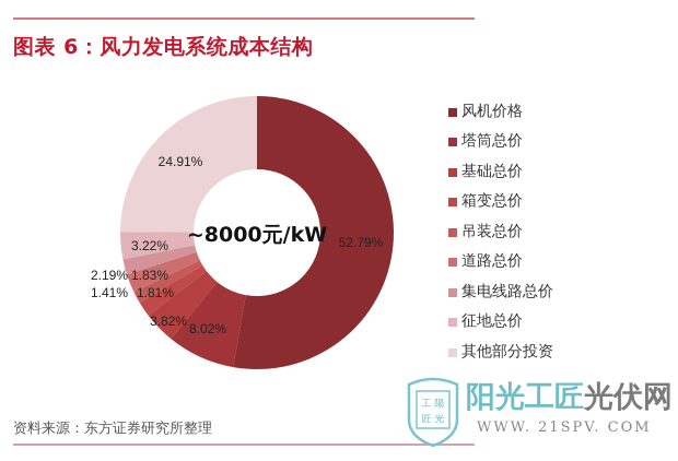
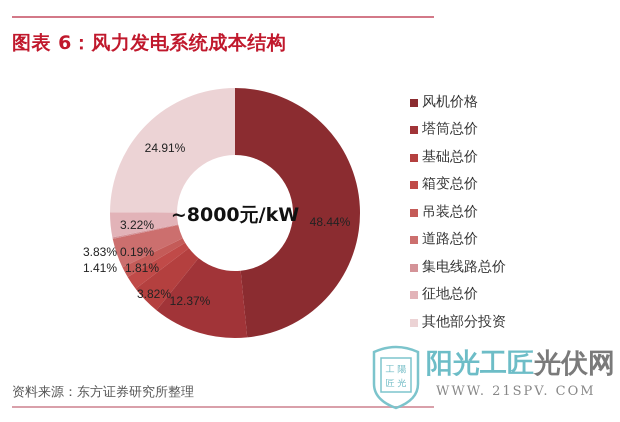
风机价格: 52.79% -> 48.44%
塔筒总价: 8.02% -> 12.37%
道路总价: 2.19% -> 3.83%
集电线路总价: 1.83% -> 0.19%
